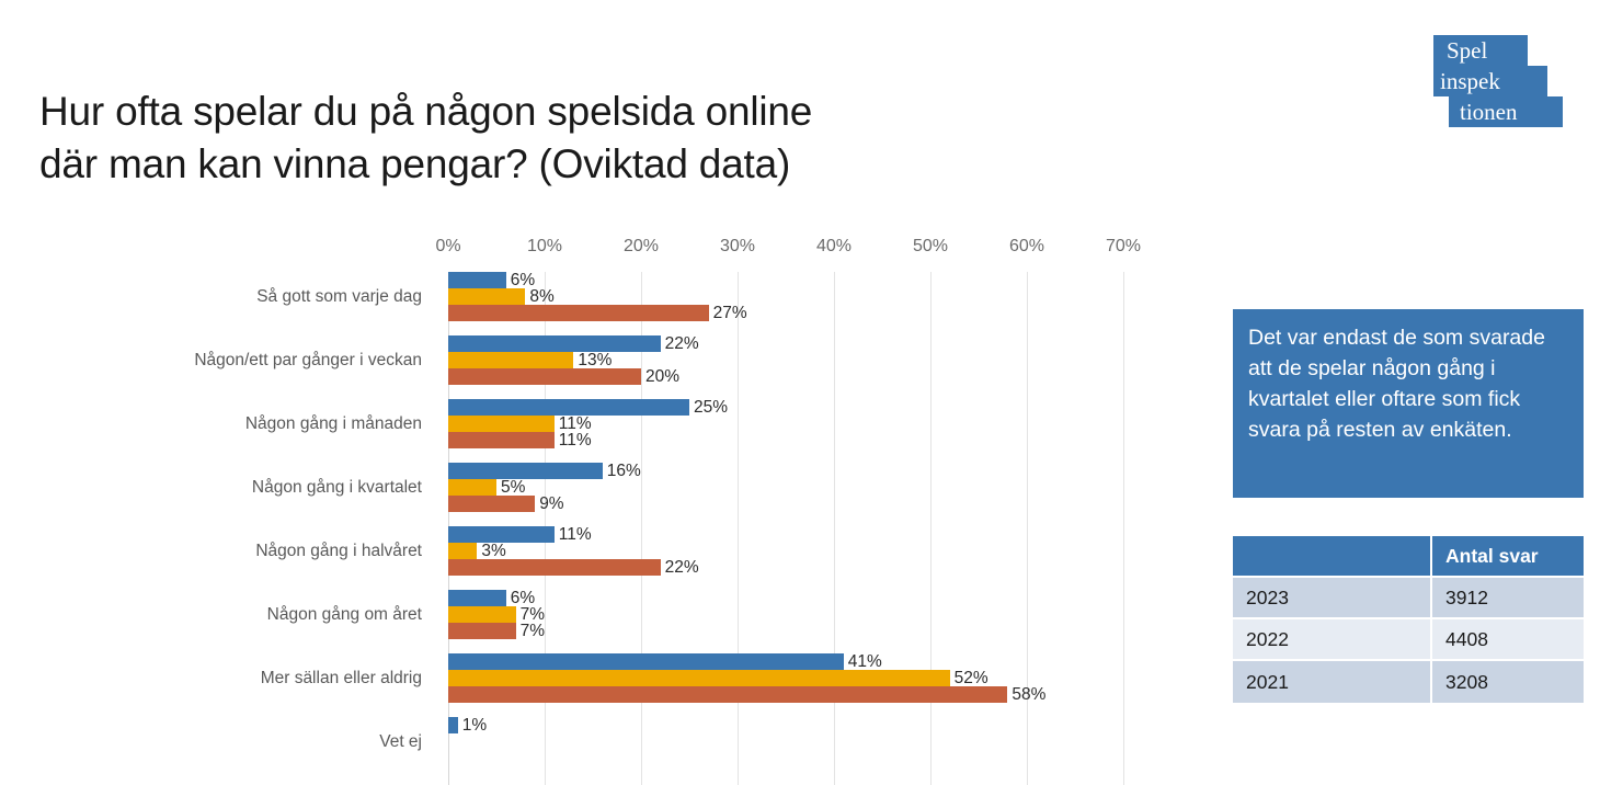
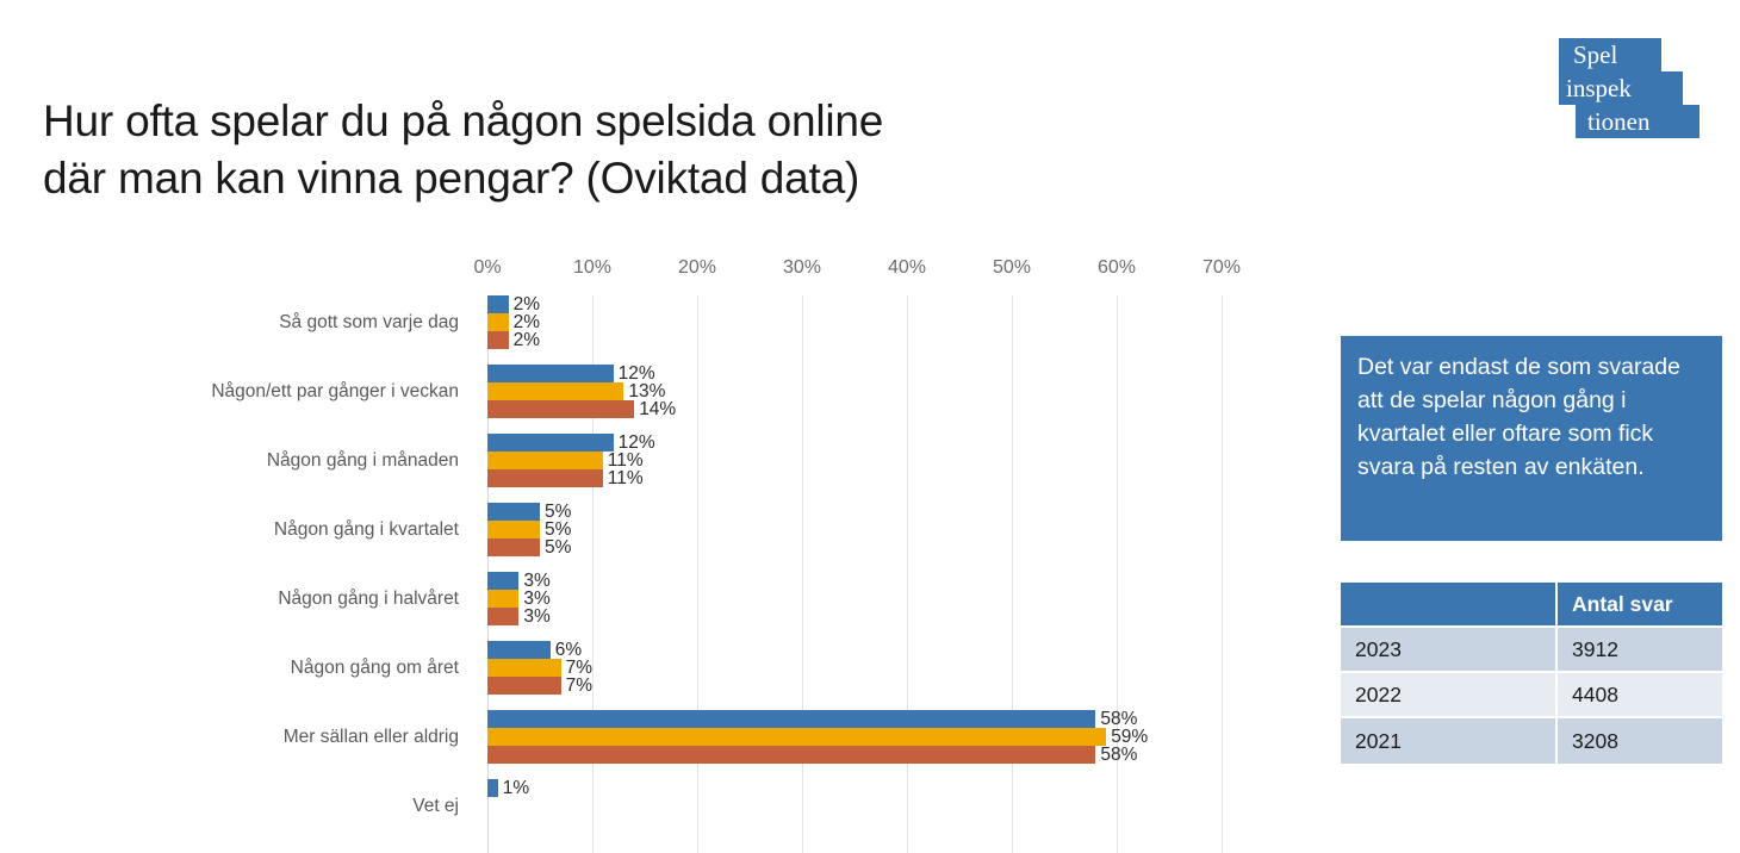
2023/Så gott som varje dag: 6% -> 2%
2022/Så gott som varje dag: 8% -> 2%
2021/Så gott som varje dag: 27% -> 2%
2023/Någon/ett par gånger i veckan: 22% -> 12%
2021/Någon/ett par gånger i veckan: 20% -> 14%
2023/Någon gång i månaden: 25% -> 12%
2023/Någon gång i kvartalet: 16% -> 5%
2021/Någon gång i kvartalet: 9% -> 5%
2023/Någon gång i halvåret: 11% -> 3%
2021/Någon gång i halvåret: 22% -> 3%
2023/Mer sällan eller aldrig: 41% -> 58%
2022/Mer sällan eller aldrig: 52% -> 59%
